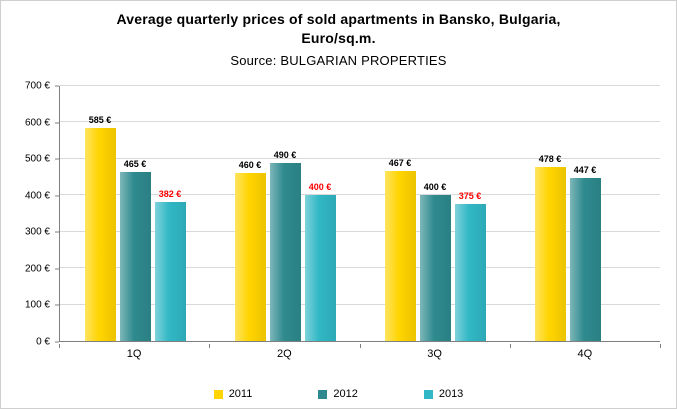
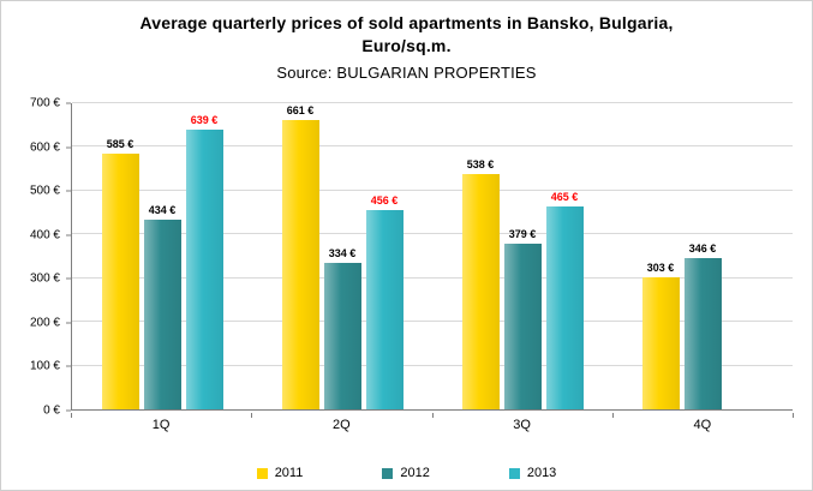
2012/1Q: 465 -> 434
2013/1Q: 382 -> 639
2011/2Q: 460 -> 661
2012/2Q: 490 -> 334
2013/2Q: 400 -> 456
2011/3Q: 467 -> 538
2012/3Q: 400 -> 379
2013/3Q: 375 -> 465
2011/4Q: 478 -> 303
2012/4Q: 447 -> 346
